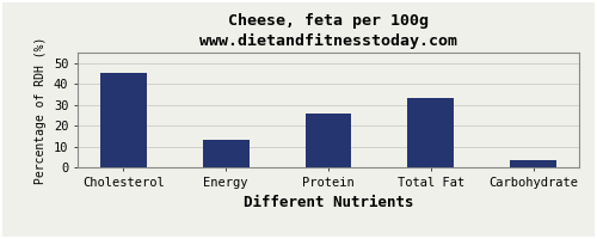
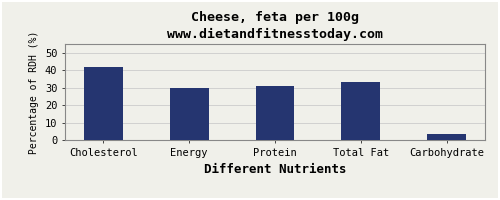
Cholesterol: 45 -> 42
Energy: 13 -> 30
Protein: 26 -> 31
